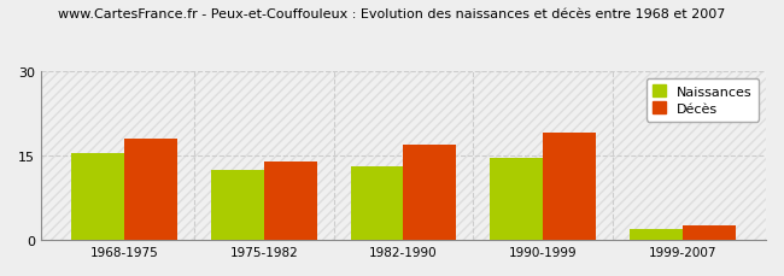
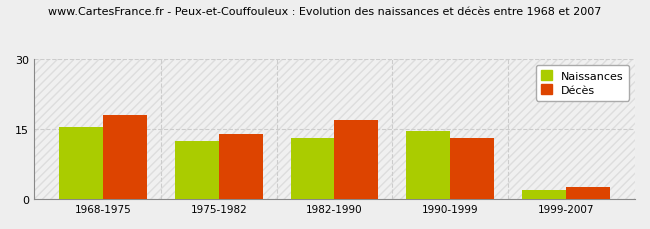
Décès/1990-1999: 19.0 -> 13.0
